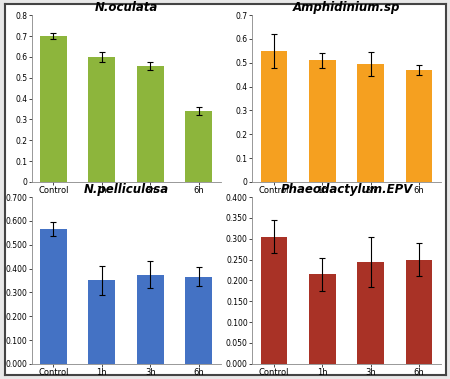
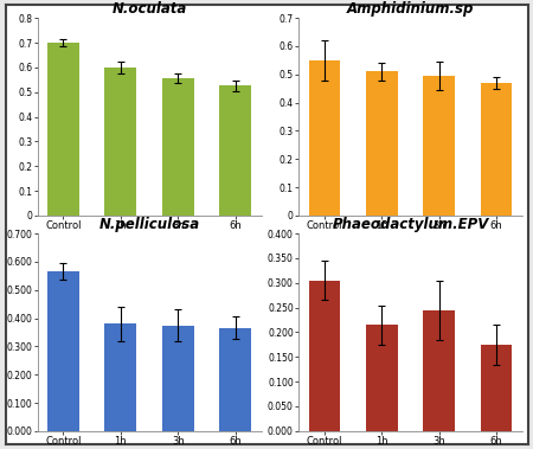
N.oculata/6h: 0.340 -> 0.525
N.pelliculosa/1h: 0.350 -> 0.380
Phaeodactylum.EPV/6h: 0.250 -> 0.175
